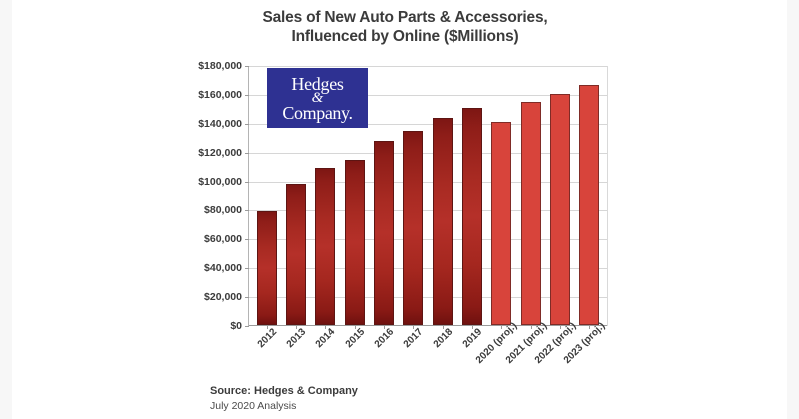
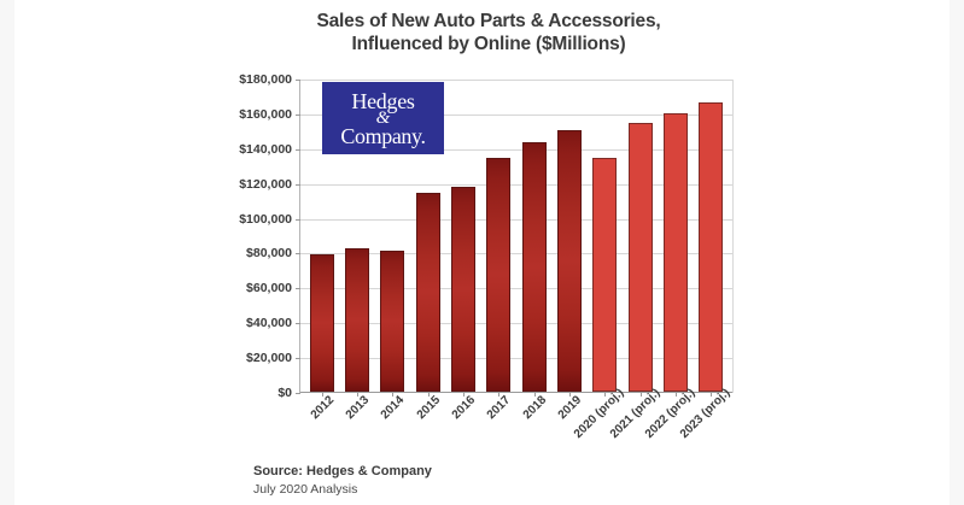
2013: $98000 -> $83000
2014: $109000 -> $81000
2016: $128000 -> $118000
2020 (proj.): $141000 -> $135000
